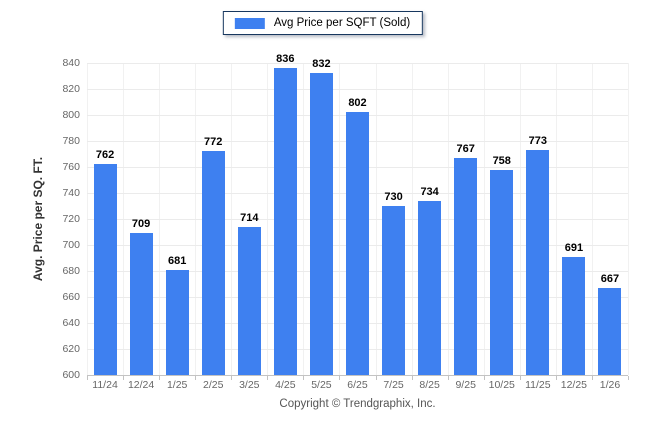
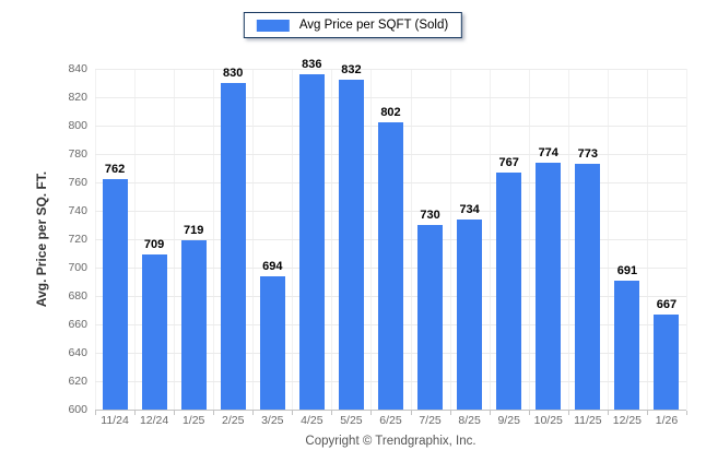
1/25: 681 -> 719
2/25: 772 -> 830
3/25: 714 -> 694
10/25: 758 -> 774
